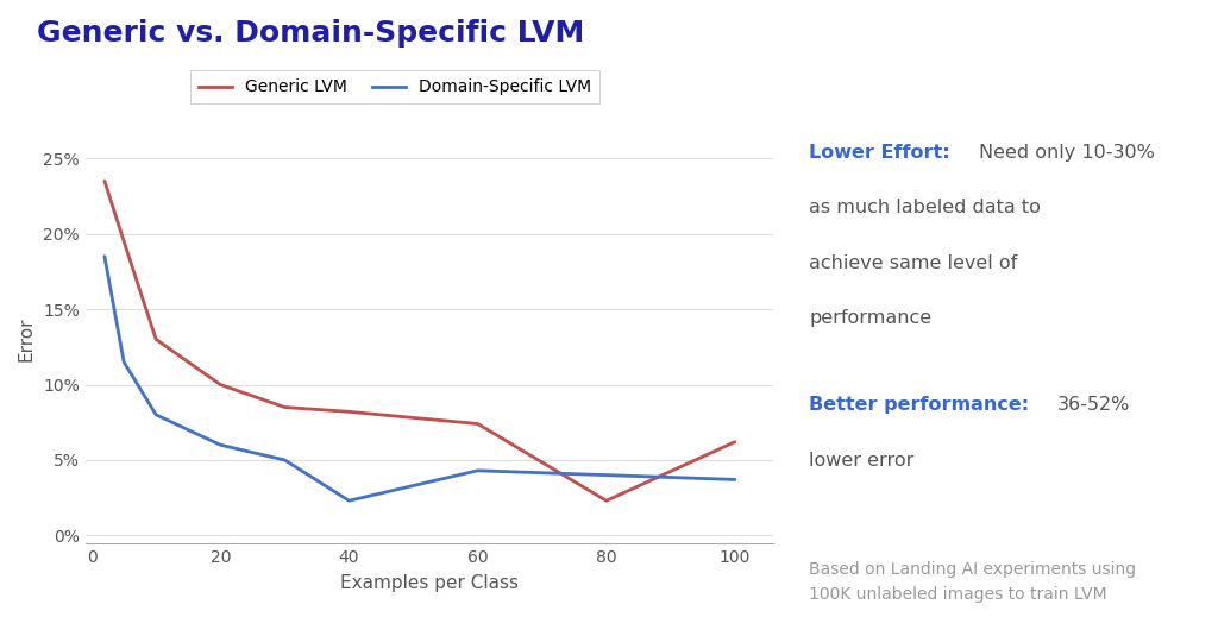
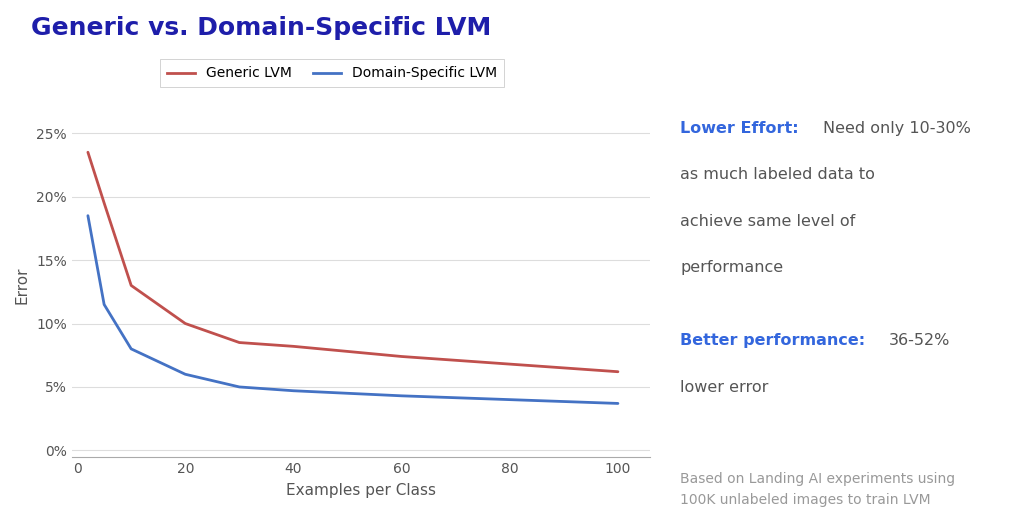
Domain-Specific LVM/40: 2.3% -> 4.7%
Generic LVM/80: 2.3% -> 6.8%
